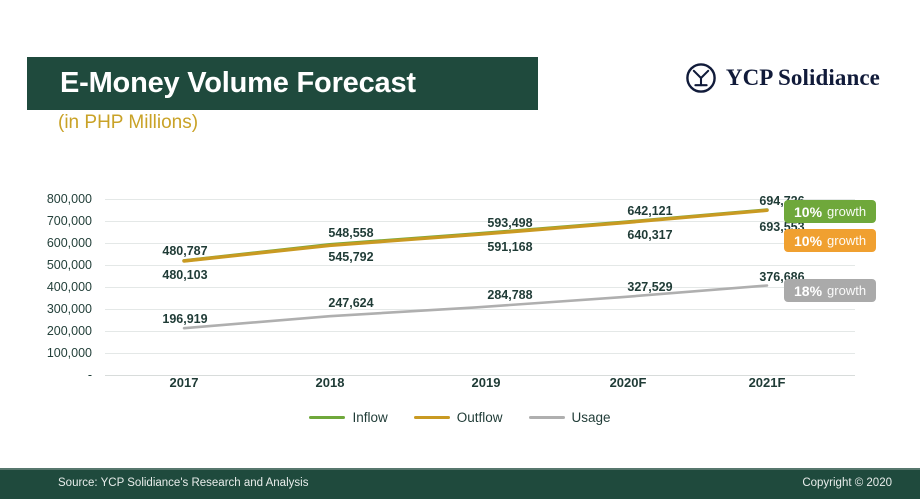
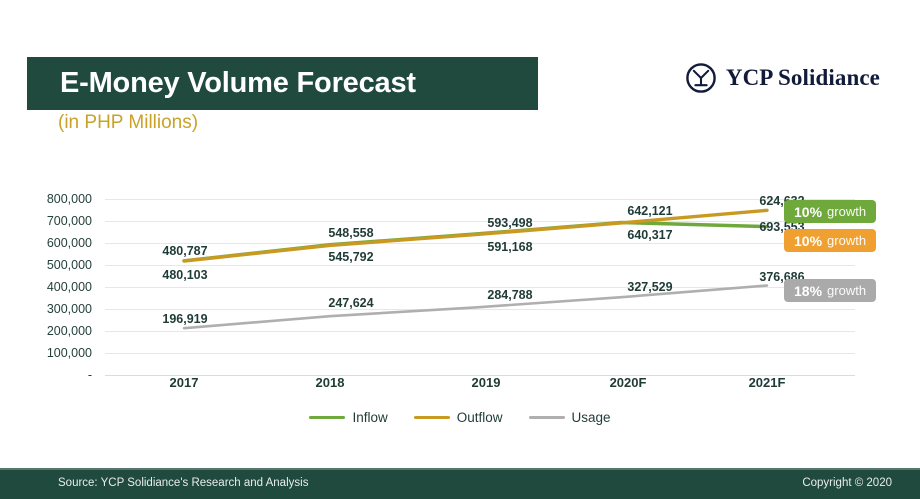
Inflow/2021F: 694,726 -> 624,632
